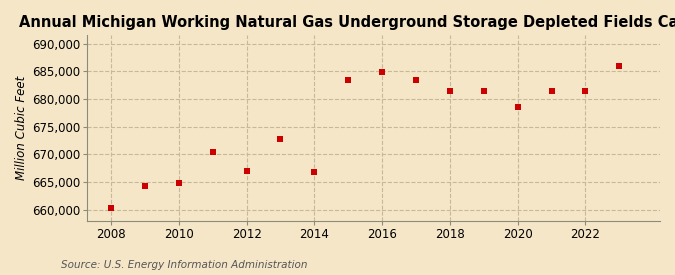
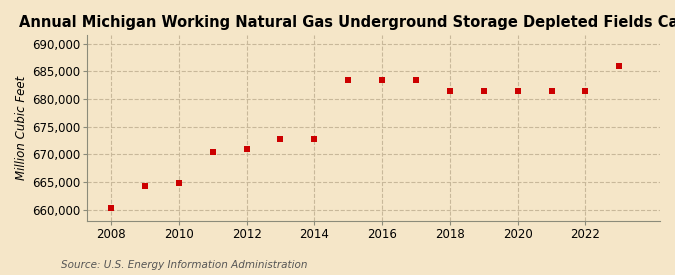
2012: 667,000 -> 671,000
2014: 666,800 -> 672,700
2016: 684,800 -> 683,500
2020: 678,600 -> 681,500
